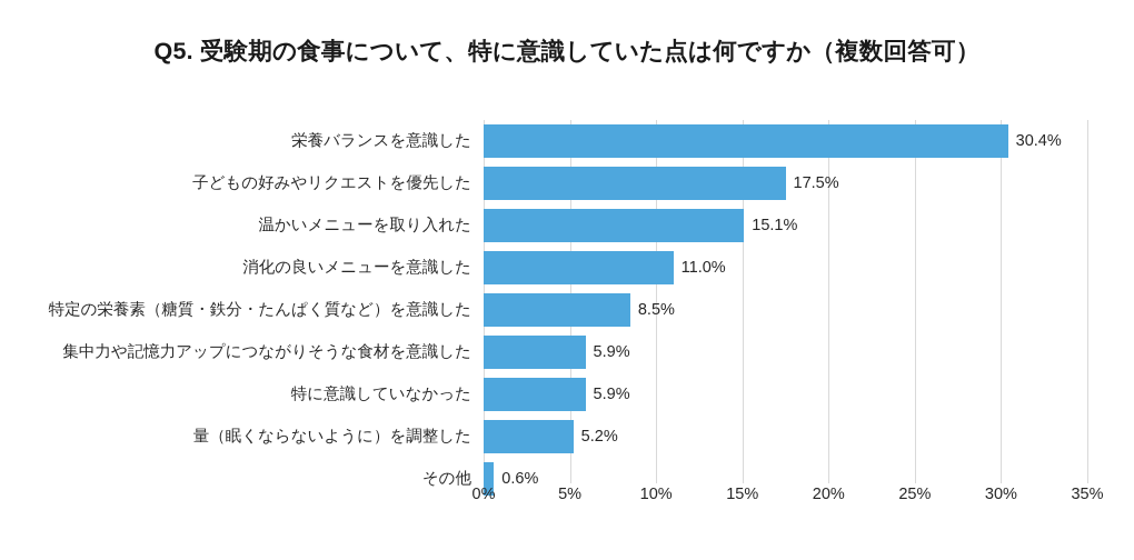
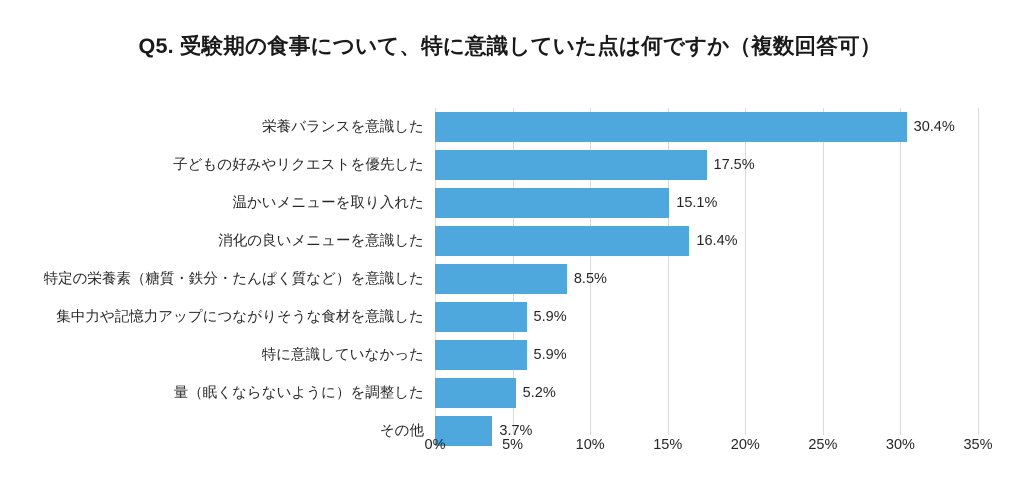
消化の良いメニューを意識した: 11.0% -> 16.4%
その他: 0.6% -> 3.7%
